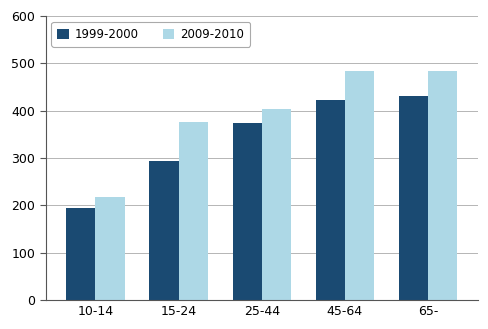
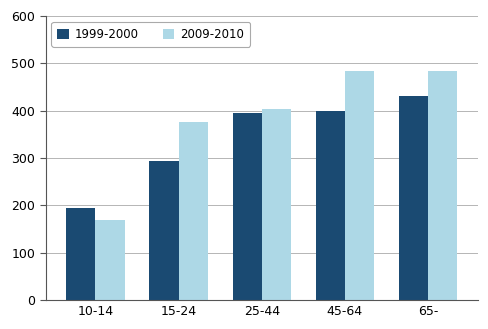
2009-2010/10-14: 217 -> 170
1999-2000/25-44: 375 -> 395
1999-2000/45-64: 422 -> 400
